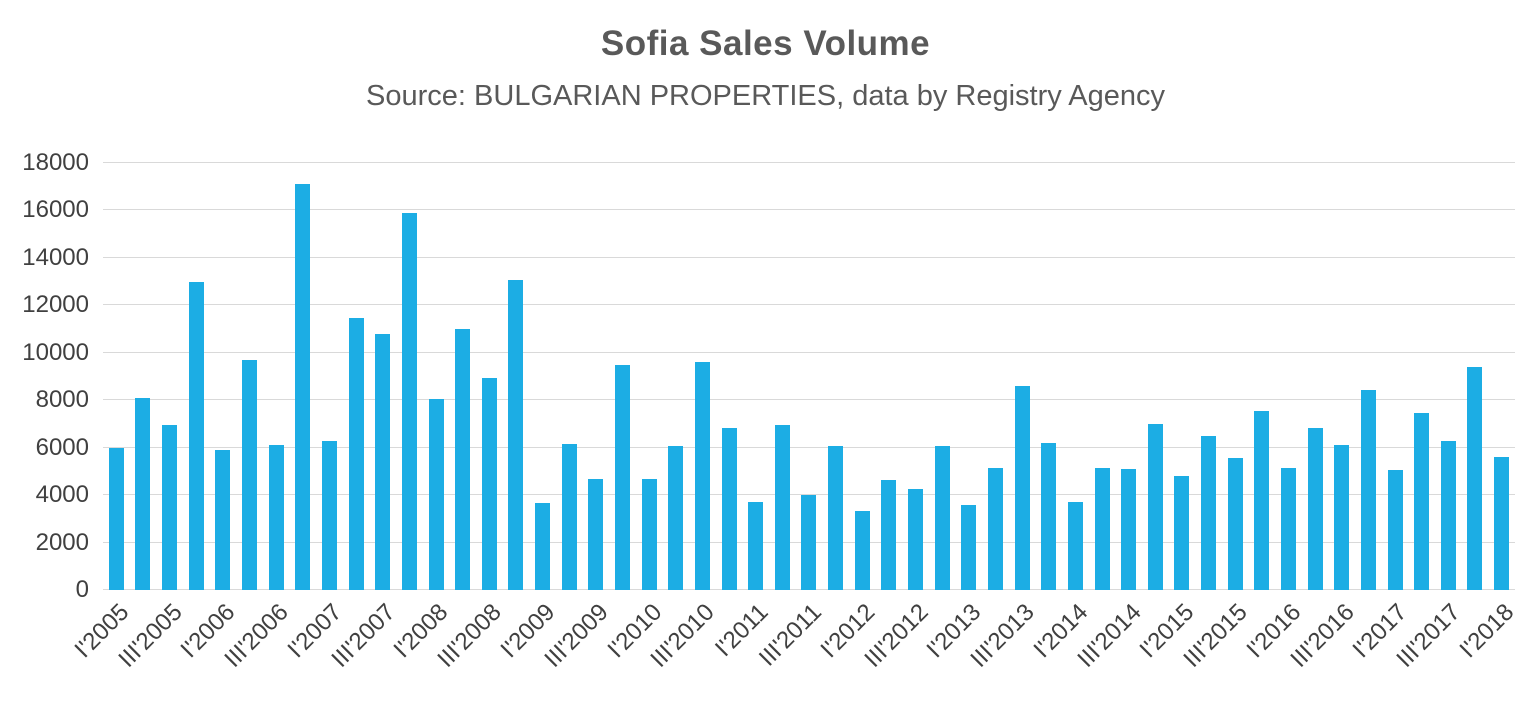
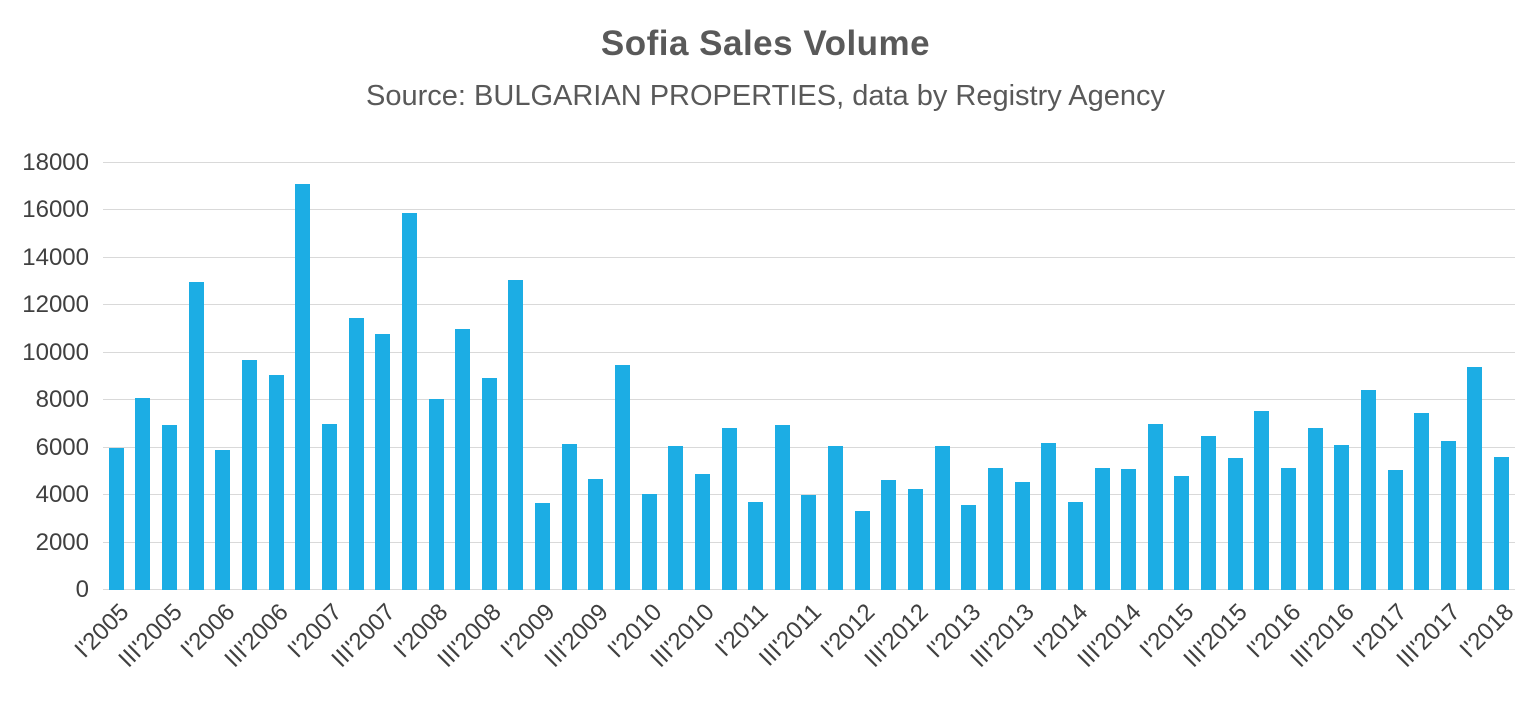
III'2006: 6100 -> 9000
I'2007: 6300 -> 7000
I'2010: 4700 -> 4000
III'2010: 9600 -> 4900
III'2013: 8600 -> 4600
